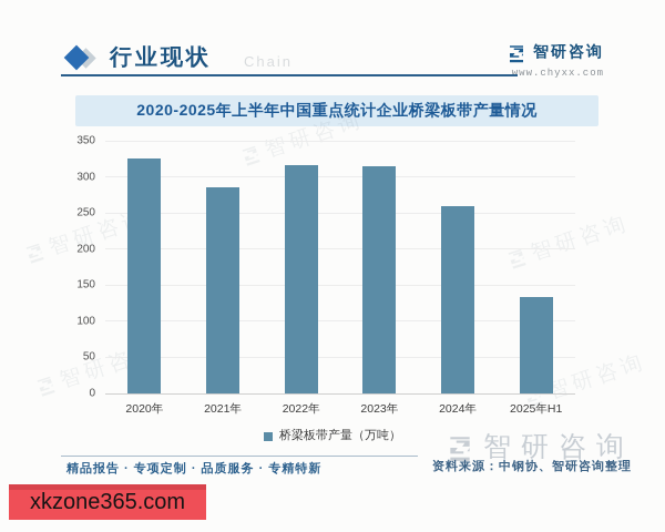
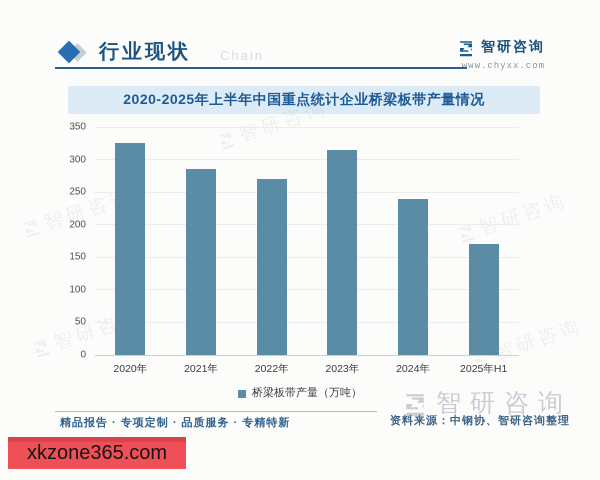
2022年: 320 -> 270
2024年: 260 -> 240
2025年H1: 130 -> 170
